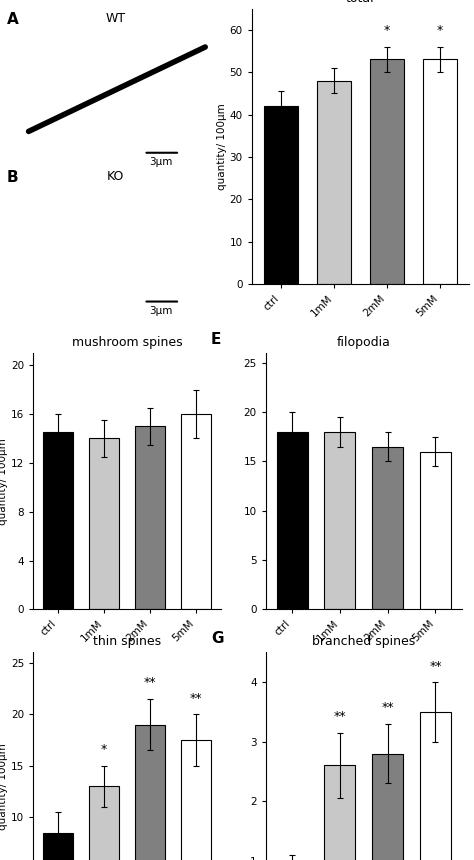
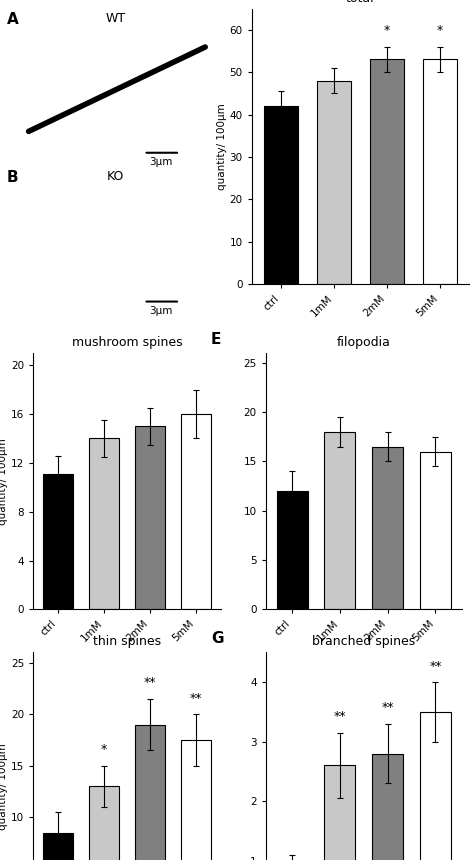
mushroom spines/ctrl: 14.5 -> 11.1
filopodia/ctrl: 18.0 -> 12.0
